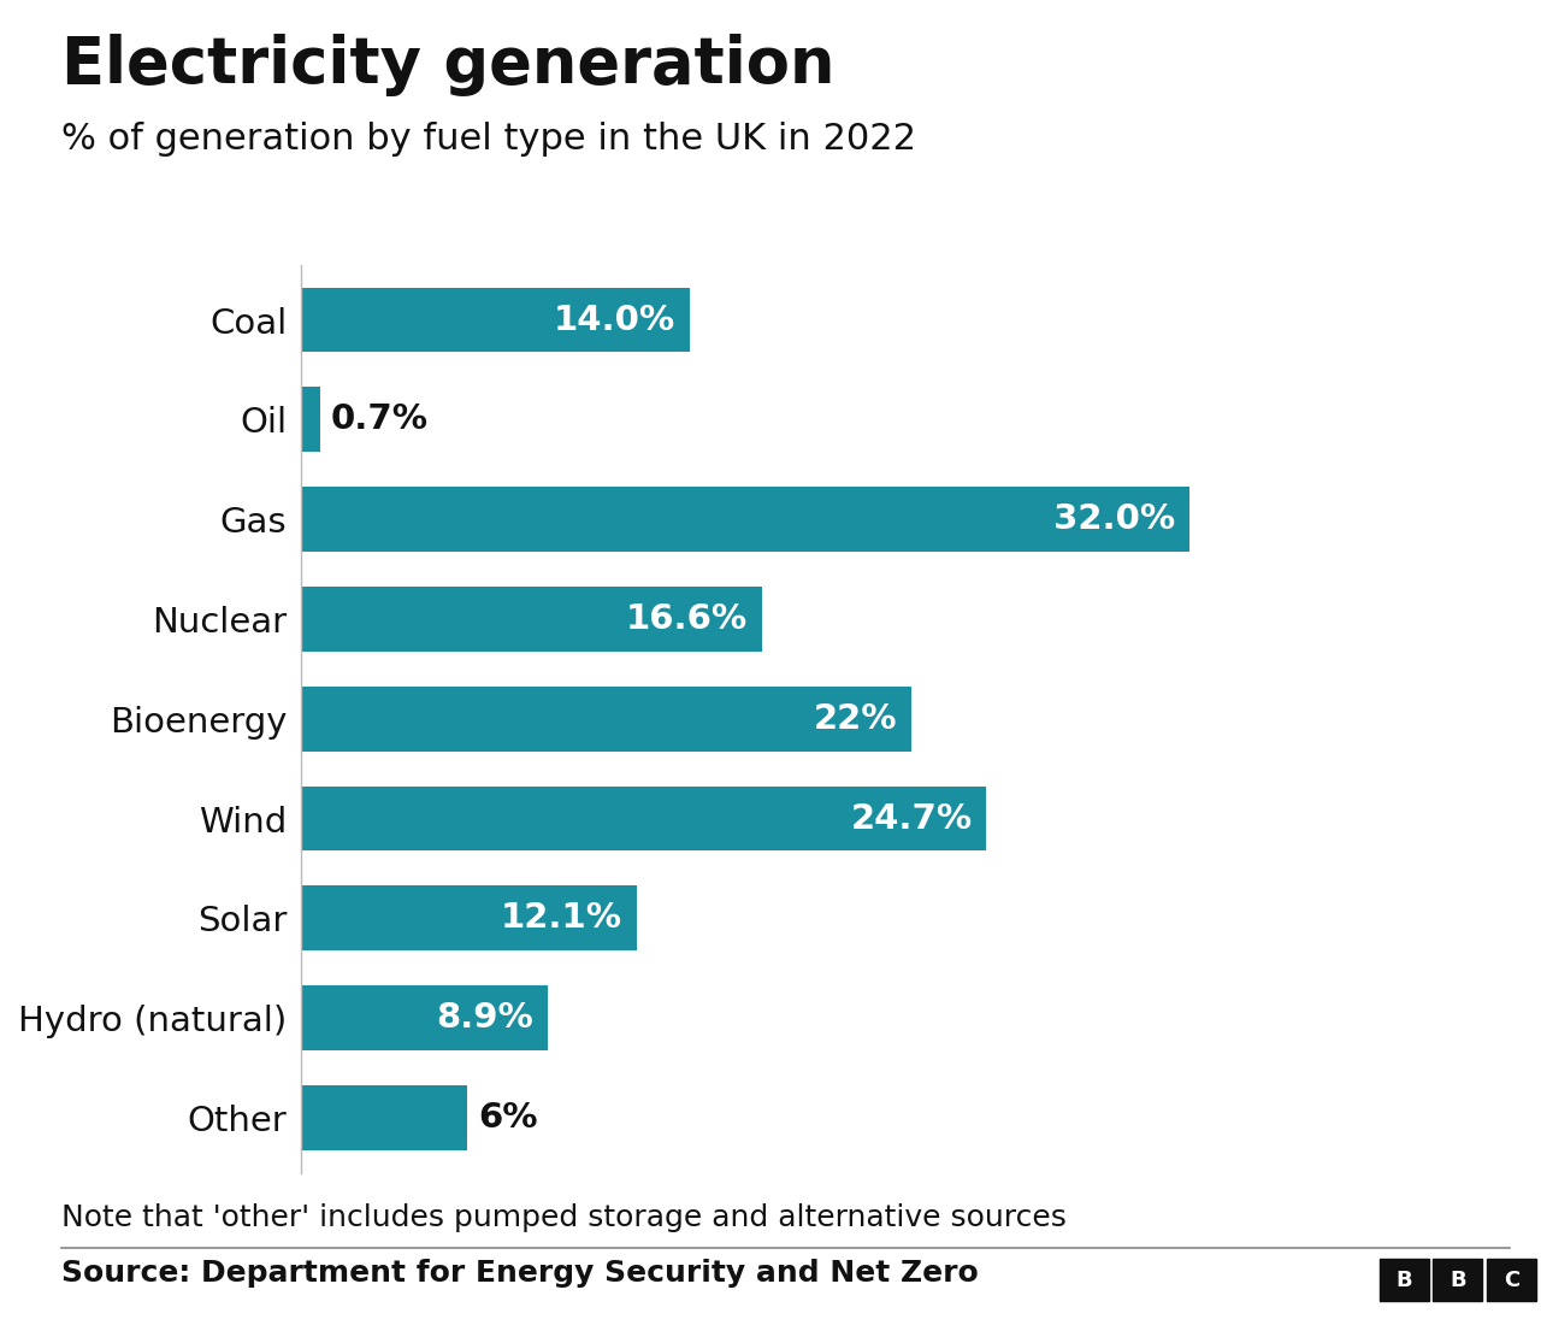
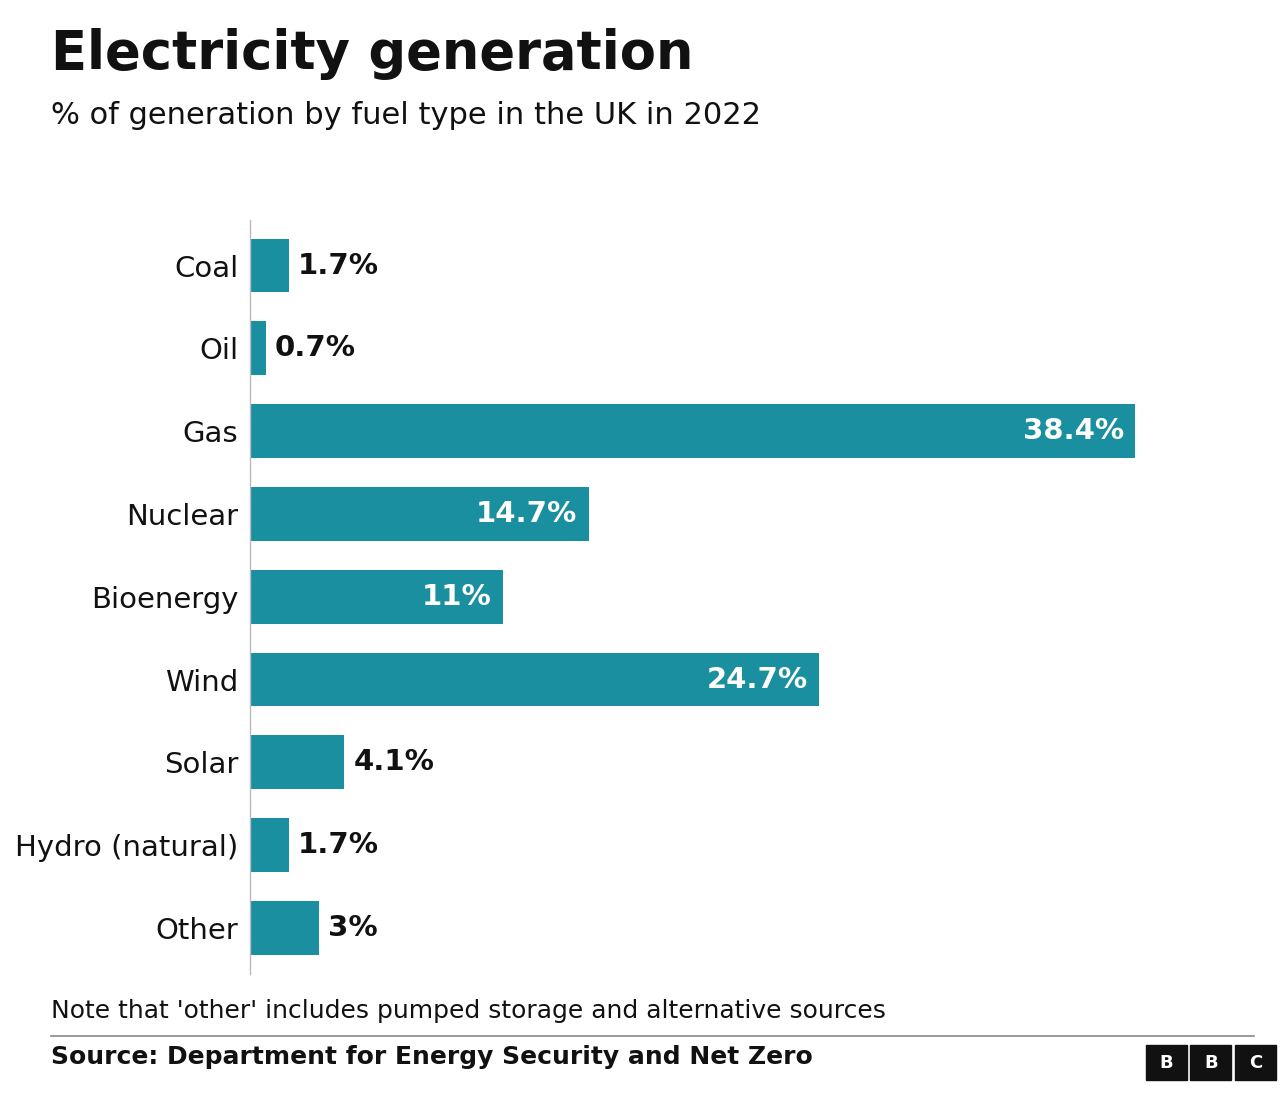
Coal: 14.0% -> 1.7%
Gas: 32.0% -> 38.4%
Nuclear: 16.6% -> 14.7%
Bioenergy: 22% -> 11%
Solar: 12.1% -> 4.1%
Hydro (natural): 8.9% -> 1.7%
Other: 6% -> 3%
